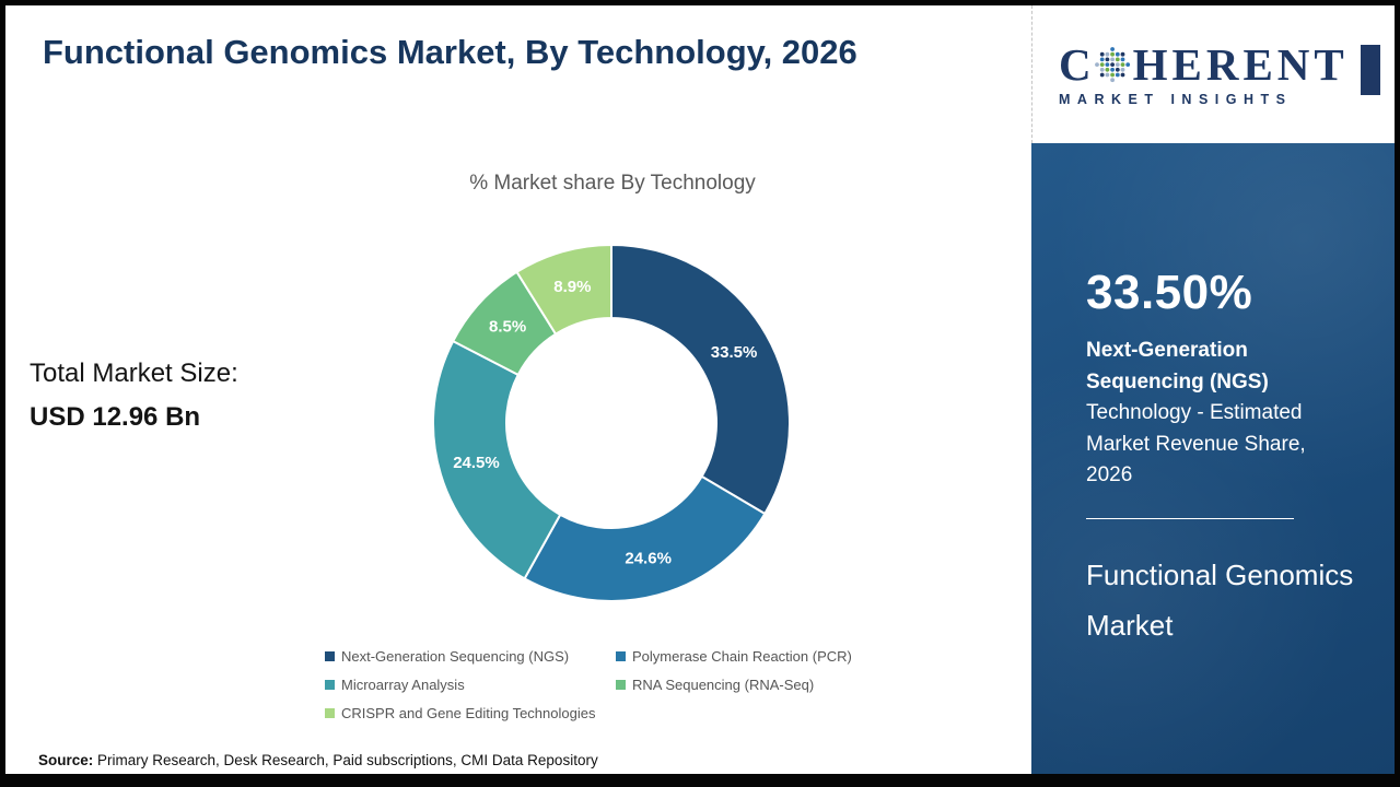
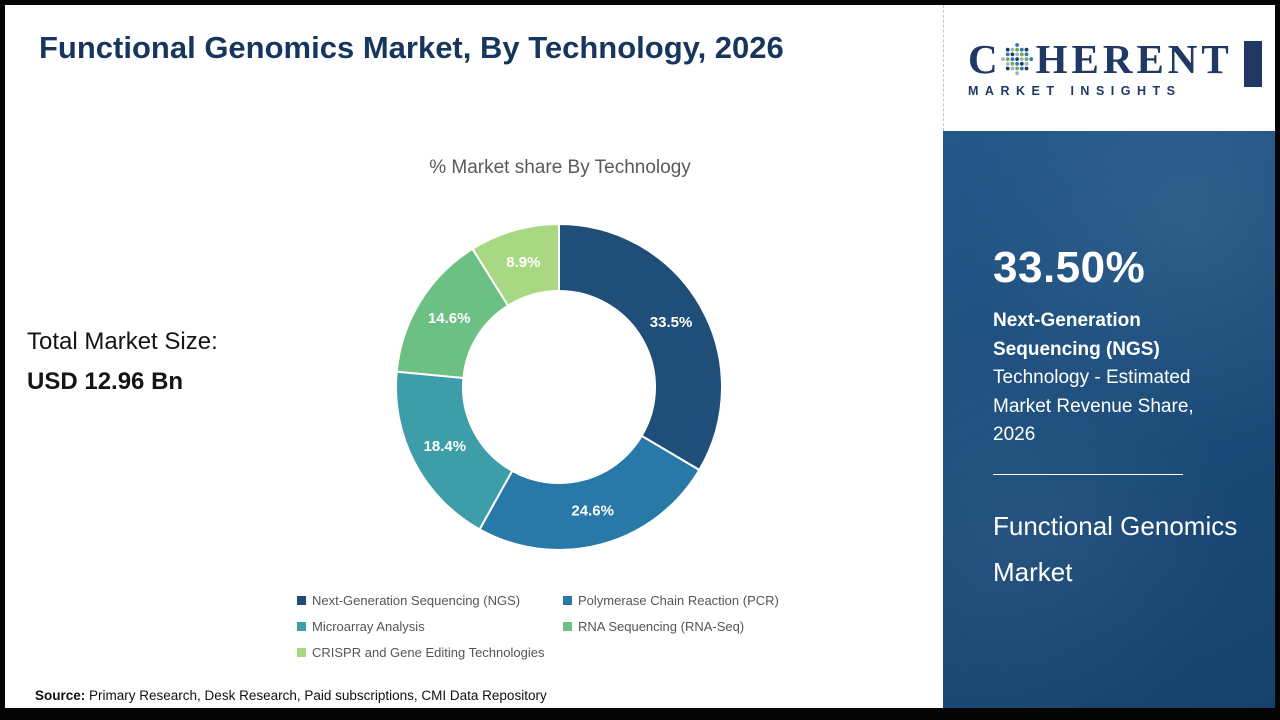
Microarray Analysis: 24.5% -> 18.4%
RNA Sequencing (RNA-Seq): 8.5% -> 14.6%
